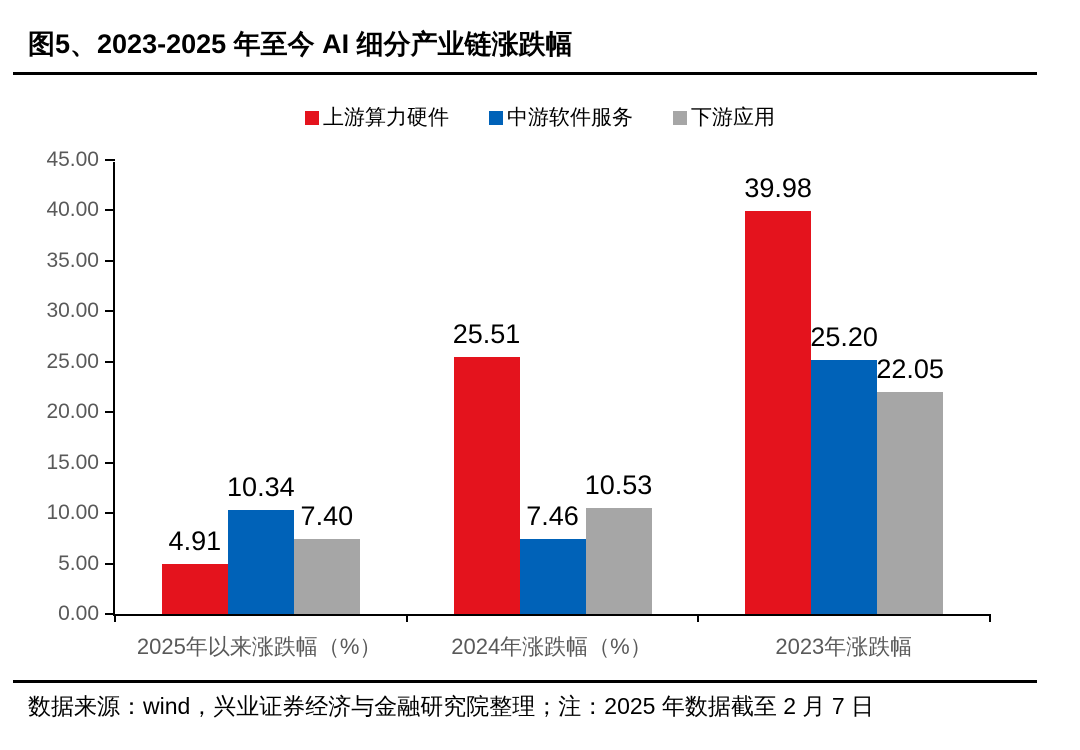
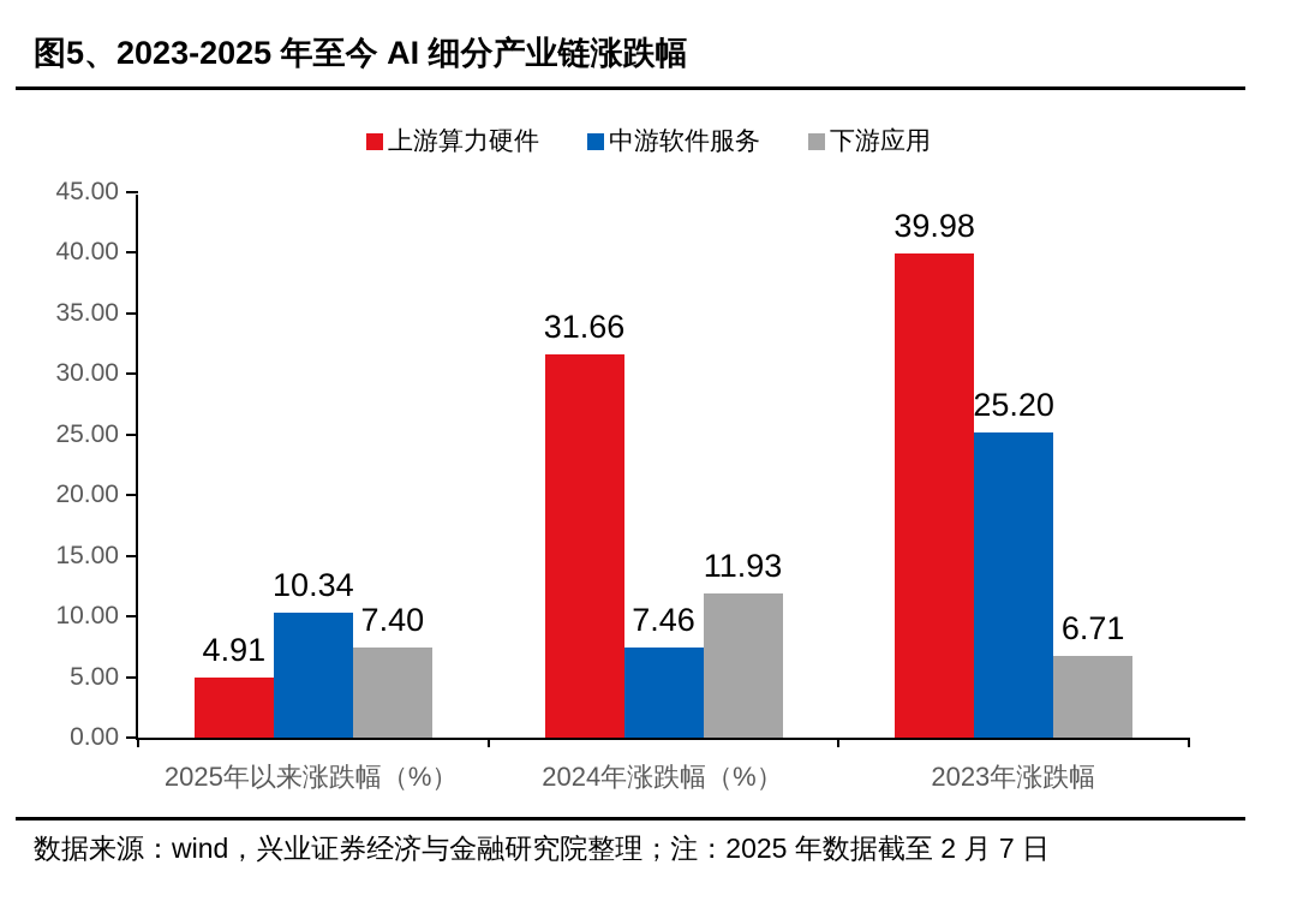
上游算力硬件/2024年涨跌幅（%）: 25.51 -> 31.66
下游应用/2024年涨跌幅（%）: 10.53 -> 11.93
下游应用/2023年涨跌幅: 22.05 -> 6.71
